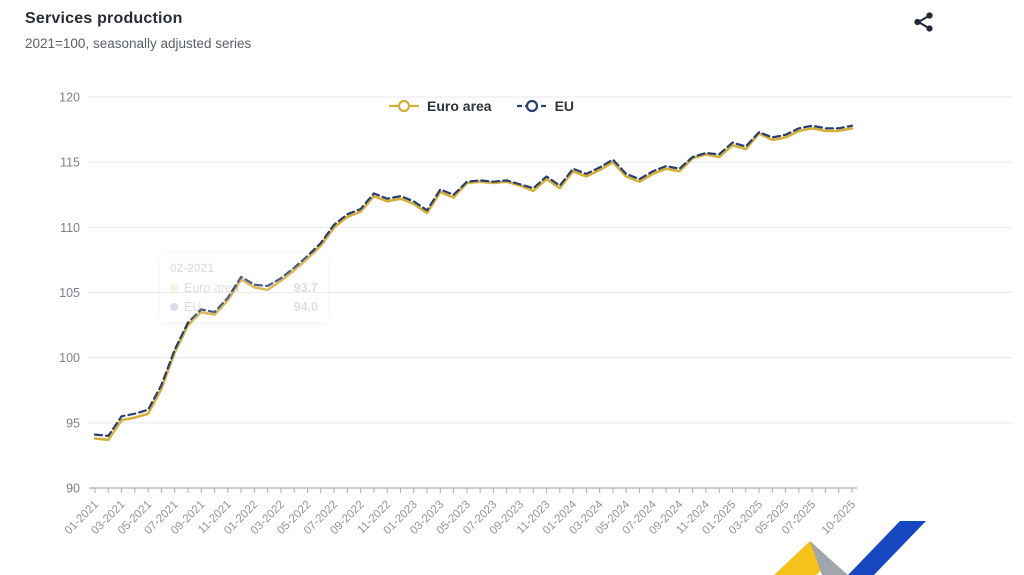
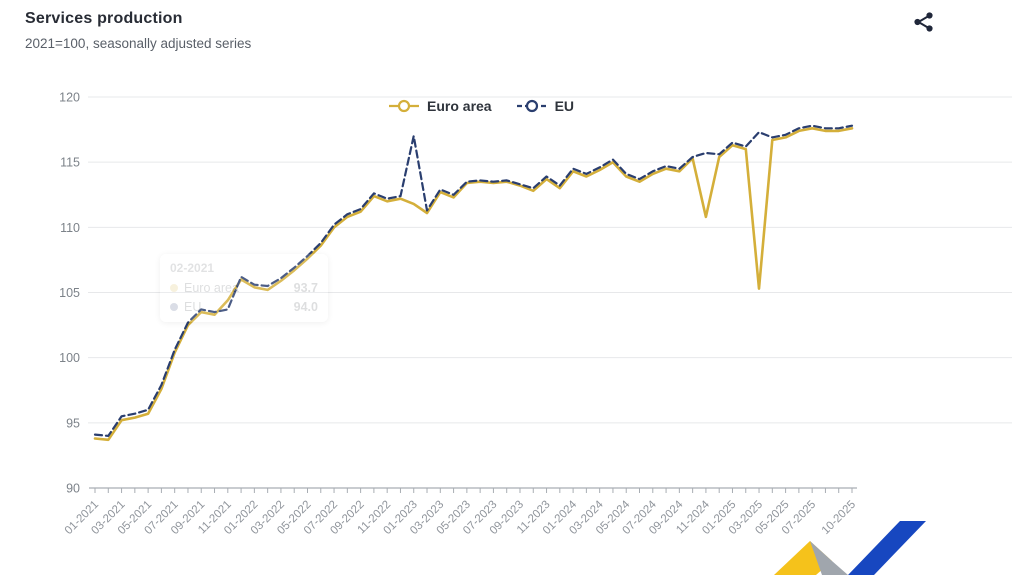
EU/11-2021: 104.6 -> 103.7
EU/01-2023: 112.0 -> 117.0
Euro area/11-2024: 115.6 -> 110.8
Euro area/03-2025: 117.2 -> 105.3
